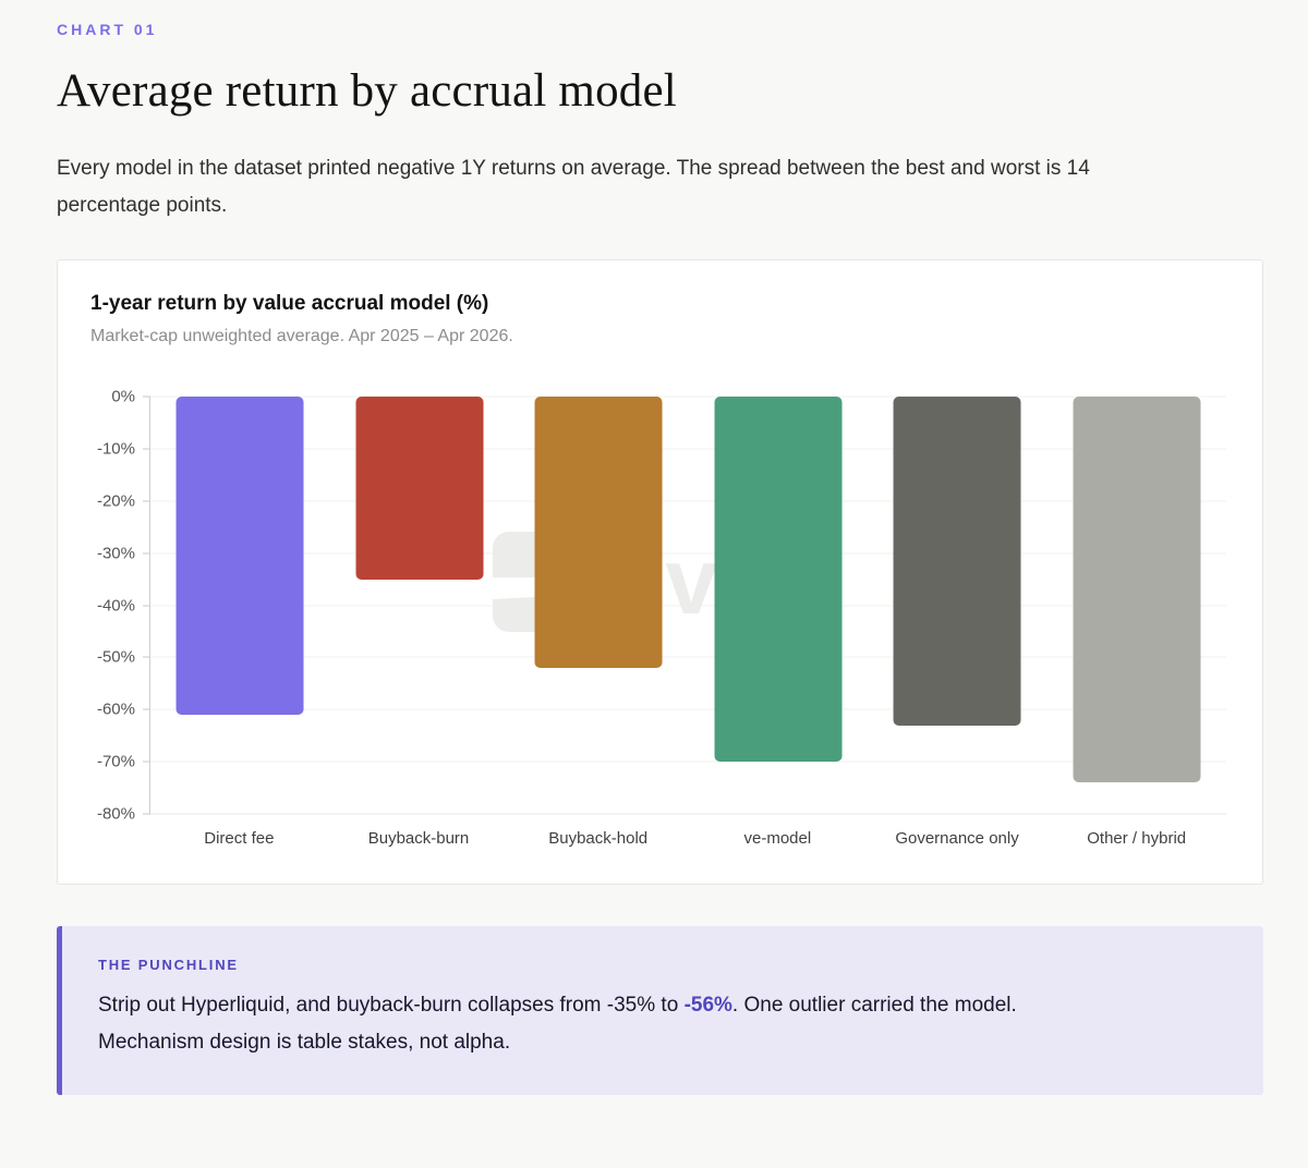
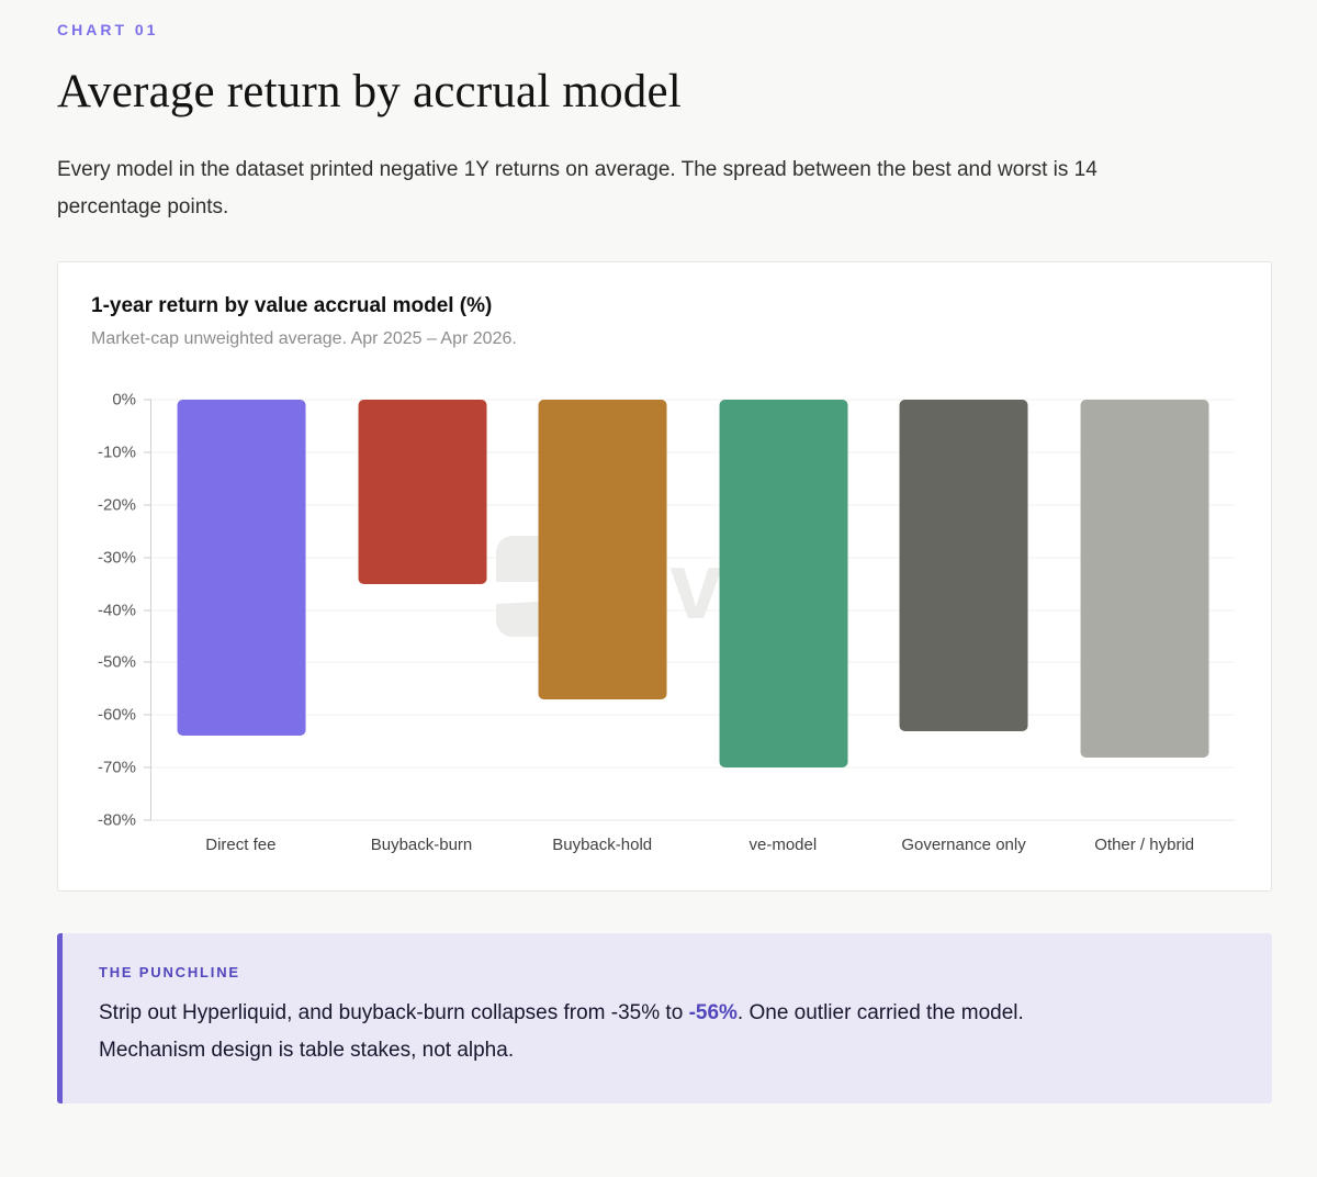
Direct fee: -61% -> -64%
Buyback-hold: -52% -> -57%
Other / hybrid: -74% -> -68%
